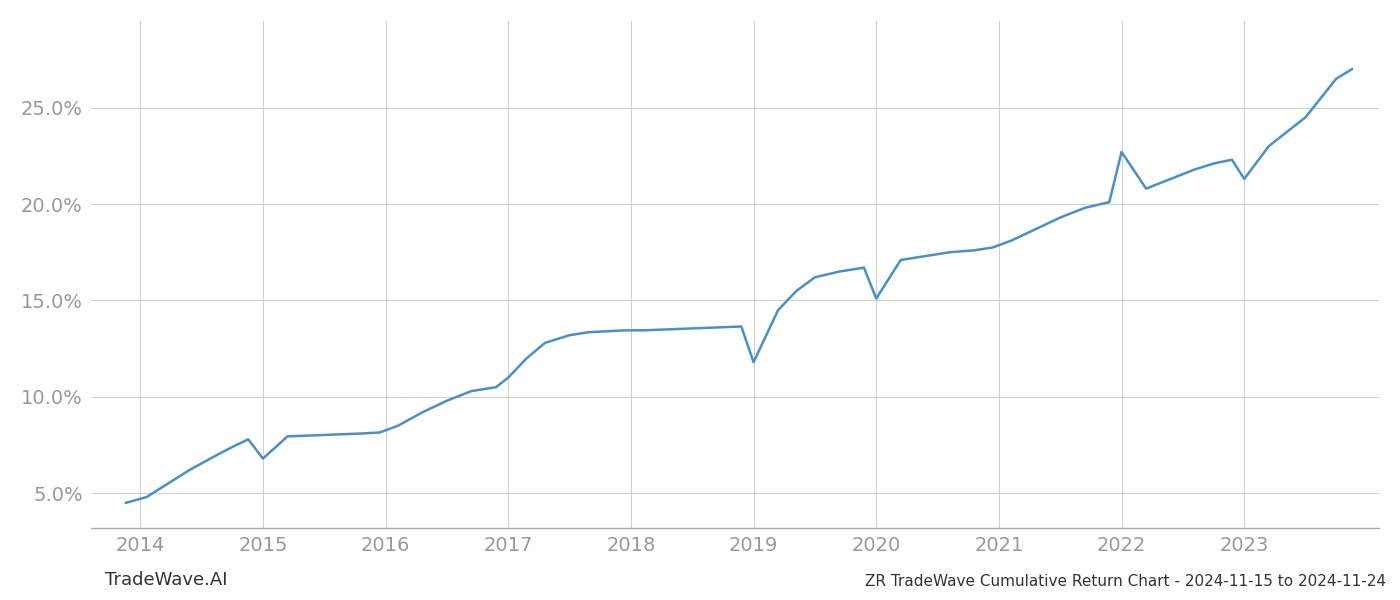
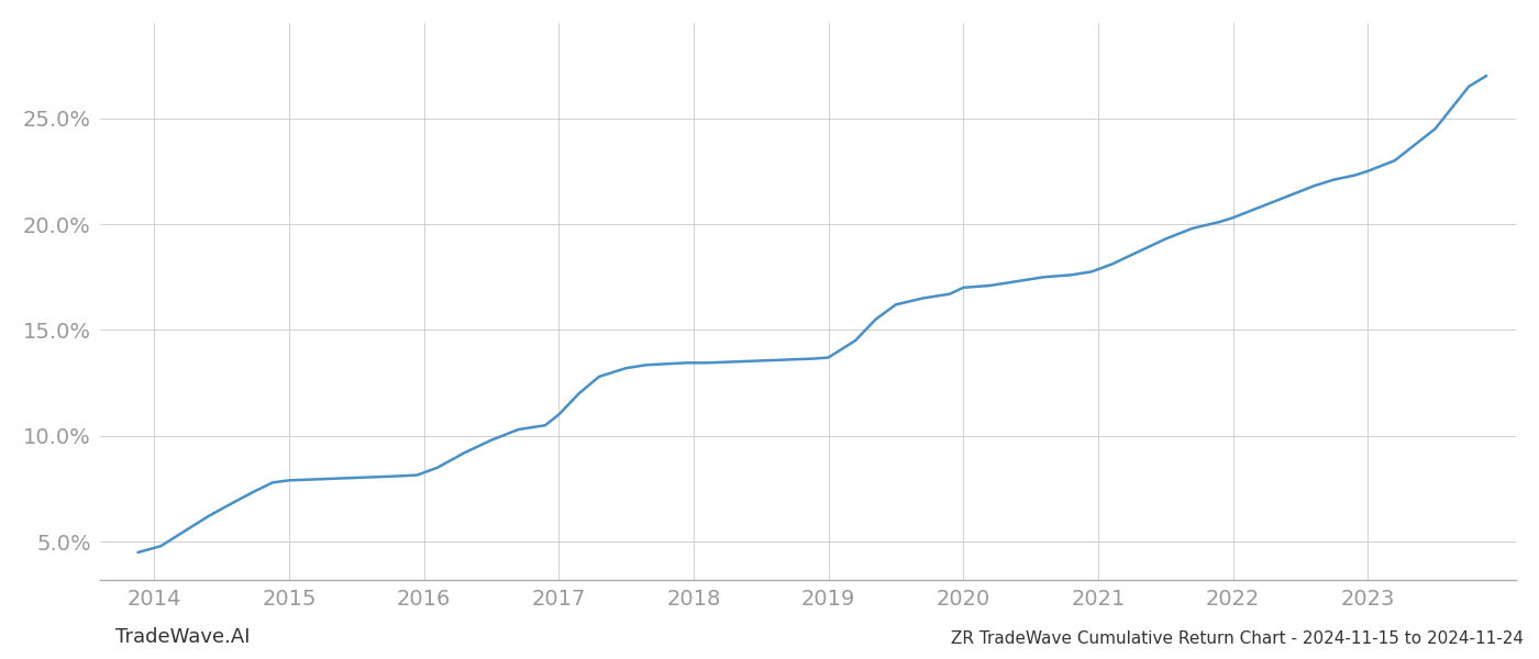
2015: 6.8% -> 7.9%
2019: 11.8% -> 13.7%
2020: 15.1% -> 17.0%
2022: 22.7% -> 20.3%
2023: 21.3% -> 22.5%
